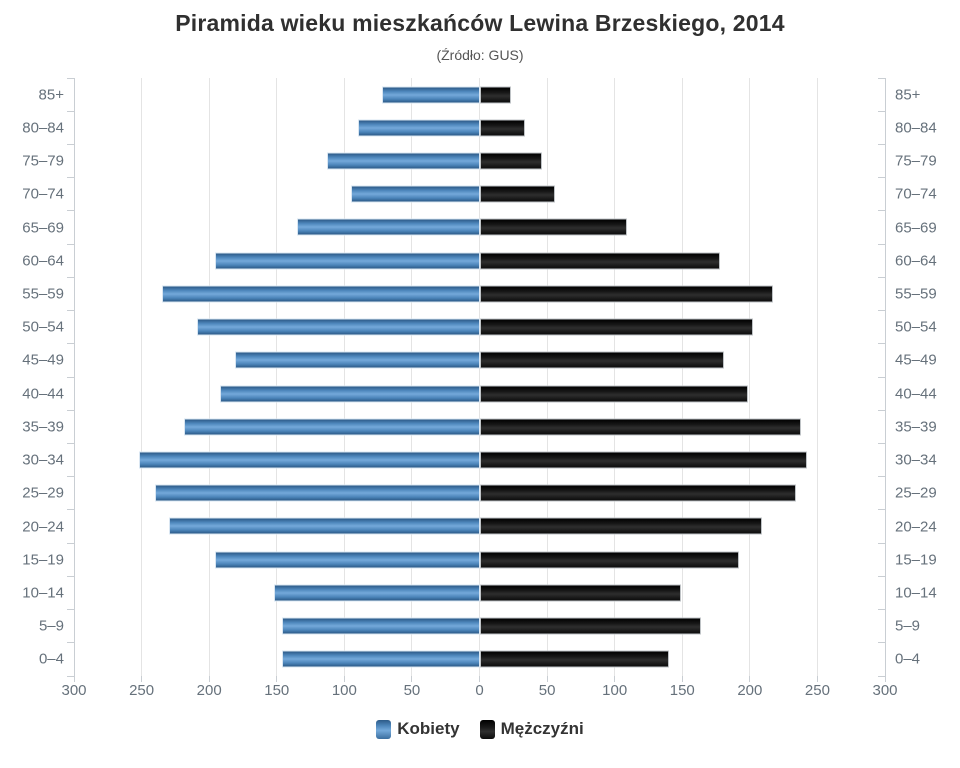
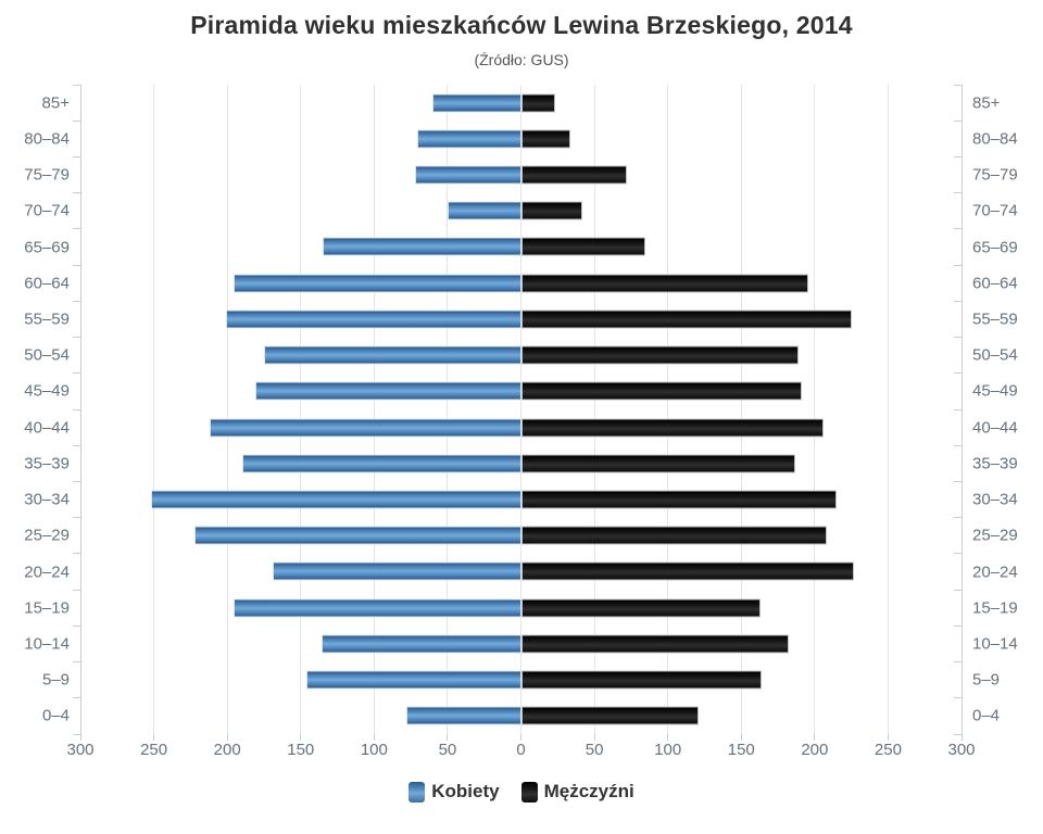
Kobiety/85+: 72 -> 60
Kobiety/80–84: 90 -> 71
Kobiety/75–79: 113 -> 72
Mężczyźni/75–79: 46 -> 72
Kobiety/70–74: 95 -> 50
Mężczyźni/70–74: 56 -> 42
Mężczyźni/65–69: 109 -> 85
Mężczyźni/60–64: 178 -> 196
Kobiety/55–59: 235 -> 201
Mężczyźni/55–59: 217 -> 225
Kobiety/50–54: 209 -> 175
Mężczyźni/50–54: 202 -> 189
Mężczyźni/45–49: 181 -> 191
Kobiety/40–44: 192 -> 212
Mężczyźni/40–44: 199 -> 206
Kobiety/35–39: 219 -> 190
Mężczyźni/35–39: 238 -> 187
Mężczyźni/30–34: 242 -> 215
Kobiety/25–29: 240 -> 222
Mężczyźni/25–29: 234 -> 208
Kobiety/20–24: 230 -> 169
Mężczyźni/20–24: 209 -> 227
Mężczyźni/15–19: 192 -> 163
Kobiety/10–14: 152 -> 136
Mężczyźni/10–14: 149 -> 182
Kobiety/0–4: 146 -> 78
Mężczyźni/0–4: 140 -> 121
